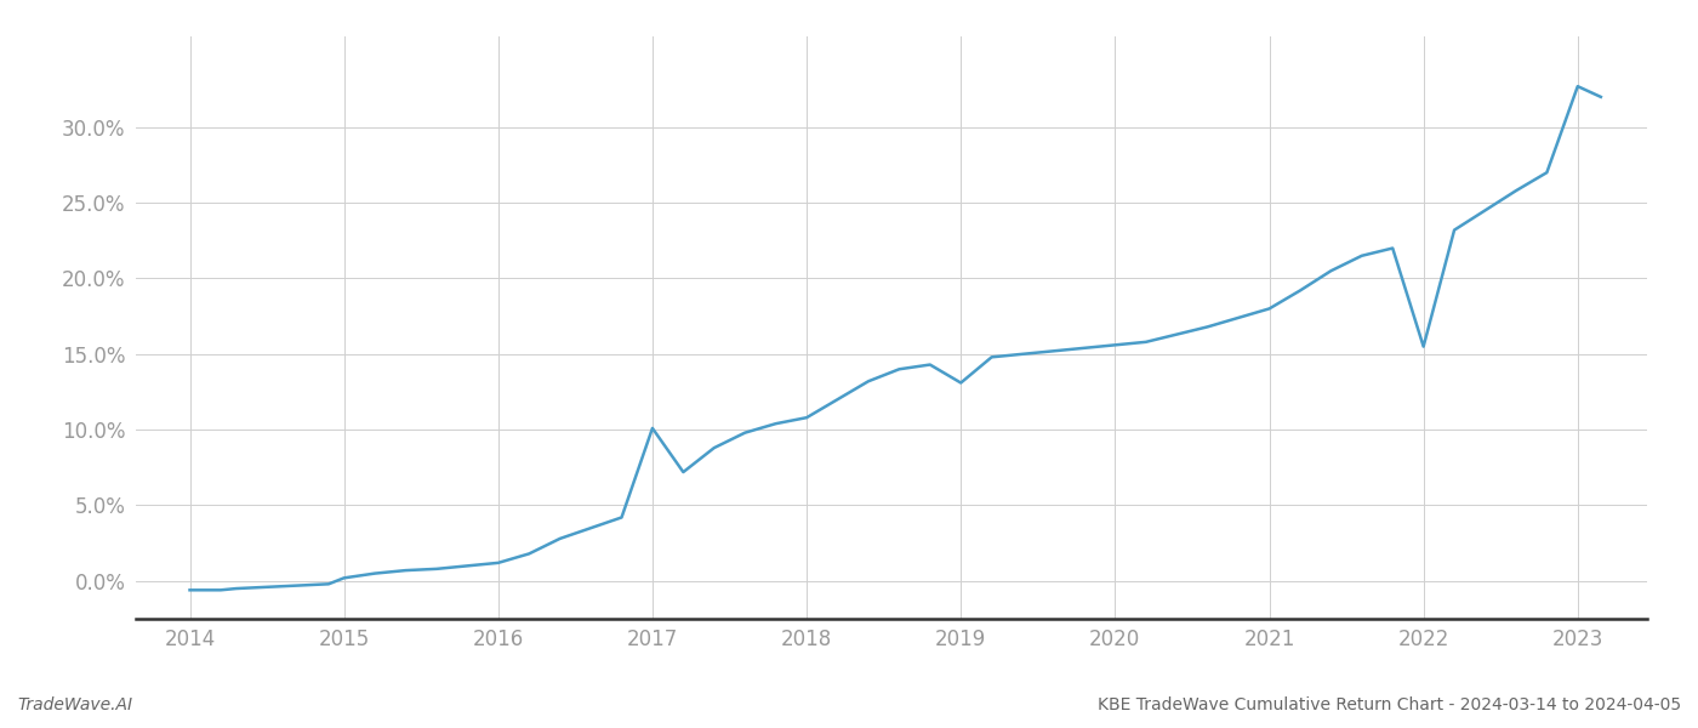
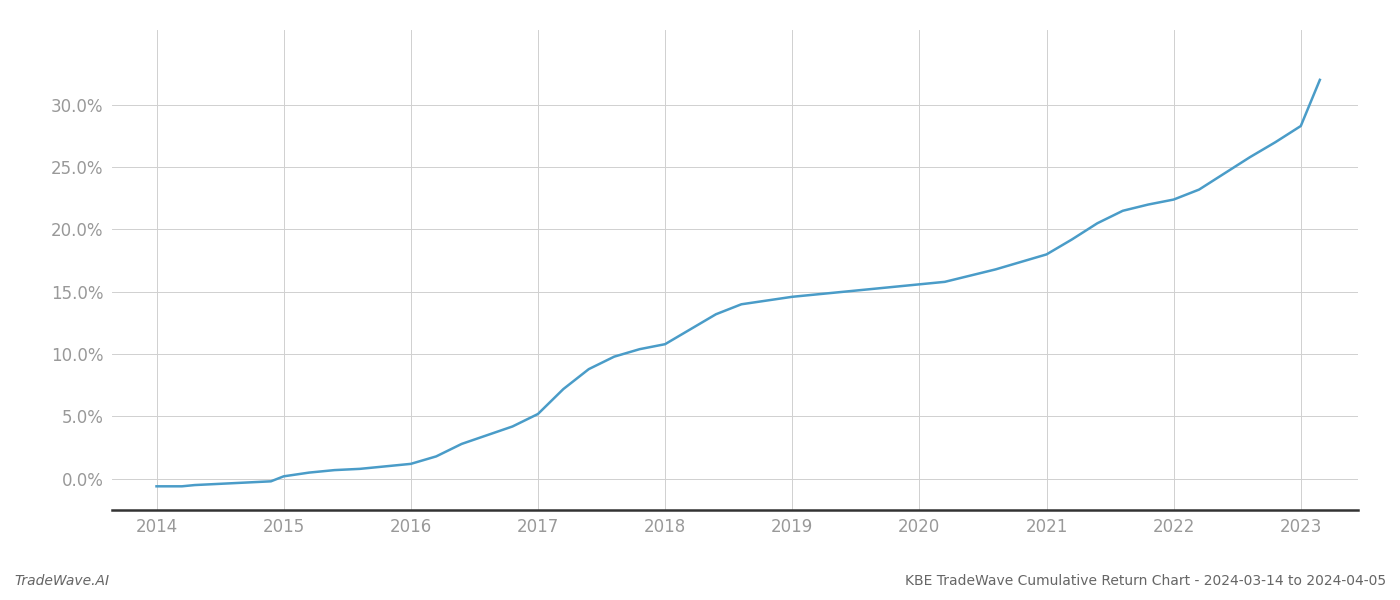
2017: 10.1% -> 5.2%
2019: 13.1% -> 14.6%
2022: 15.5% -> 22.4%
2023: 32.7% -> 28.3%
